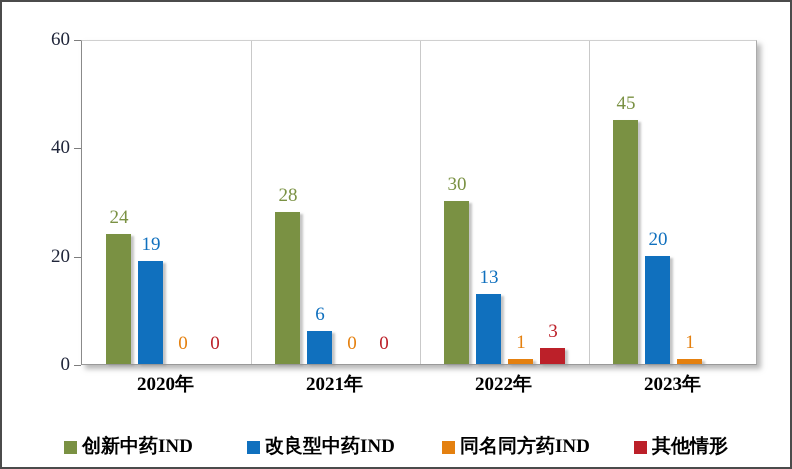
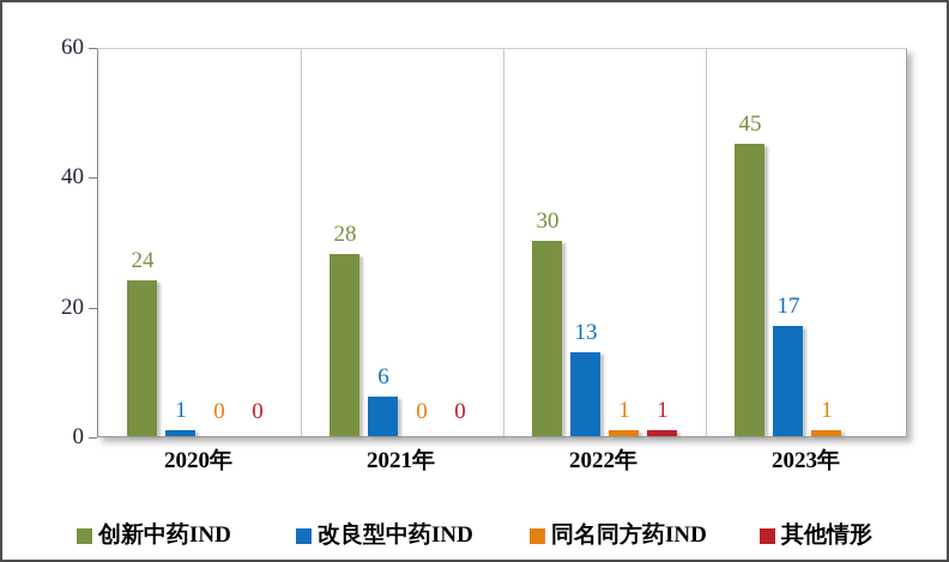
改良型中药IND/2020年: 19 -> 1
其他情形/2022年: 3 -> 1
改良型中药IND/2023年: 20 -> 17
